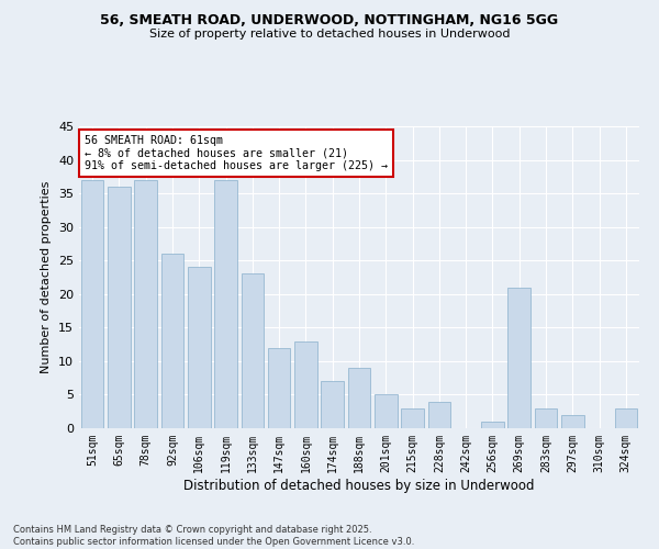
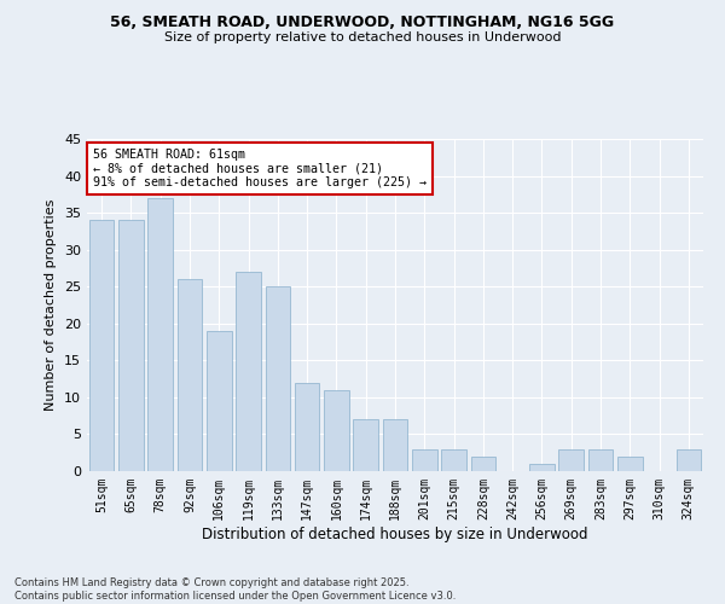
51sqm: 37 -> 34
65sqm: 36 -> 34
106sqm: 24 -> 19
119sqm: 37 -> 27
133sqm: 23 -> 25
160sqm: 13 -> 11
188sqm: 9 -> 7
201sqm: 5 -> 3
228sqm: 4 -> 2
269sqm: 21 -> 3
